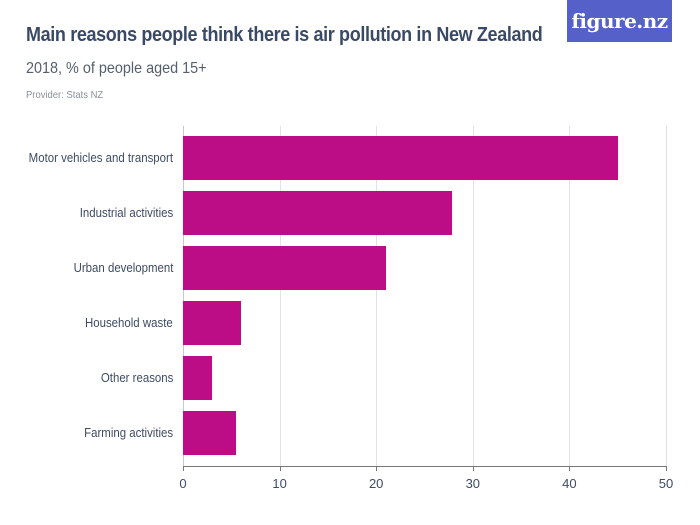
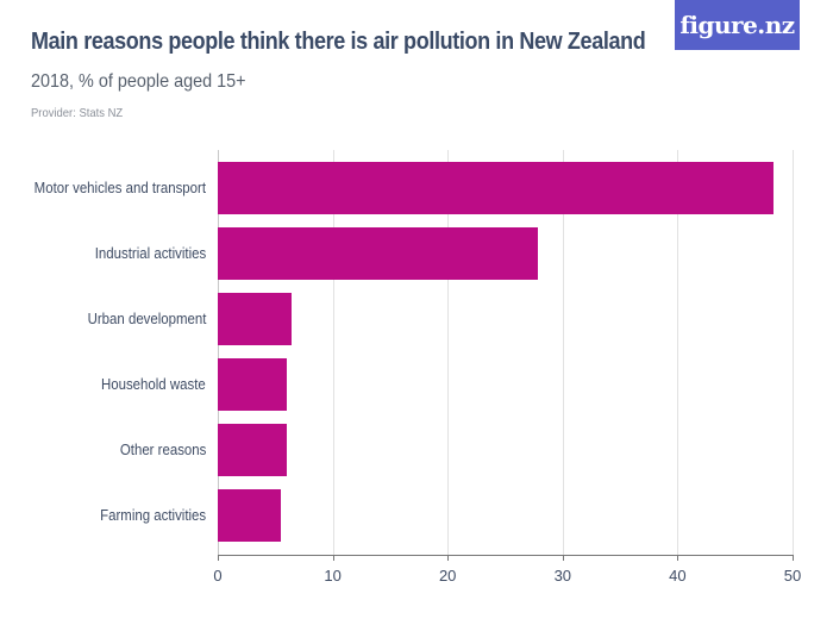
Motor vehicles and transport: 45 -> 48
Urban development: 21 -> 6
Other reasons: 3 -> 6
